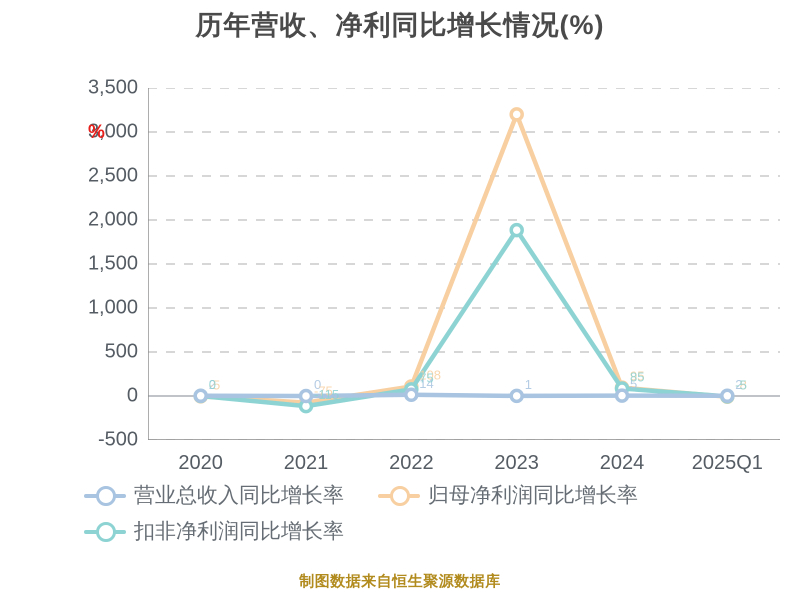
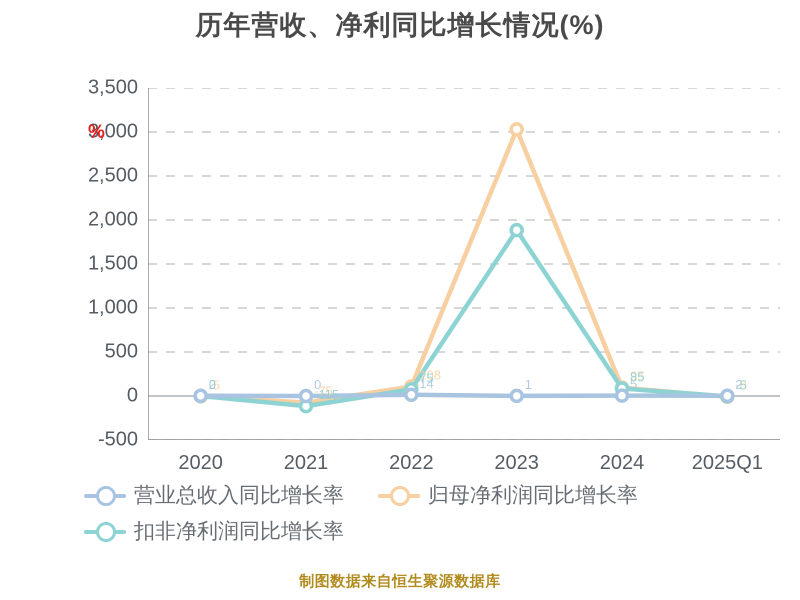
归母净利润同比增长率/2023: 3200 -> 3000
